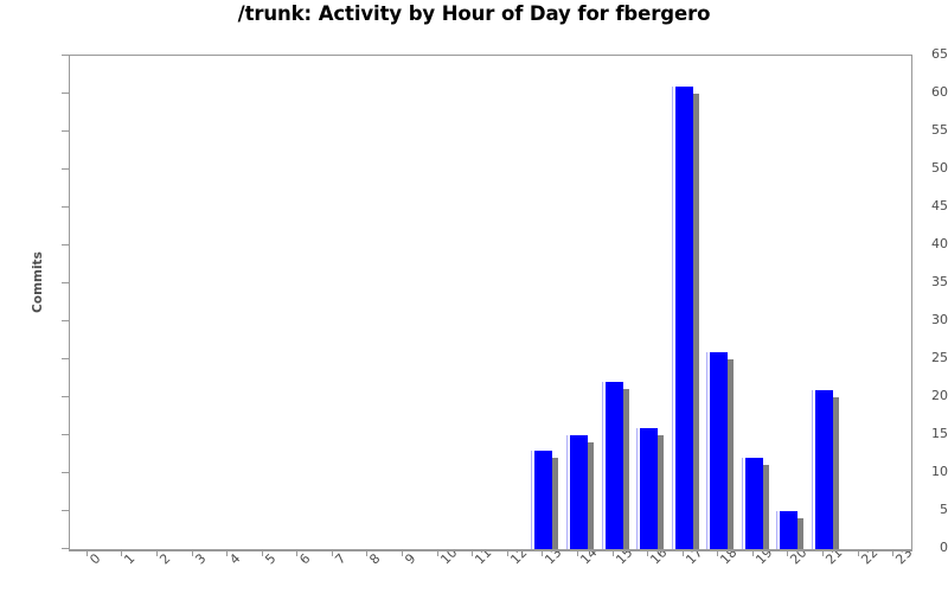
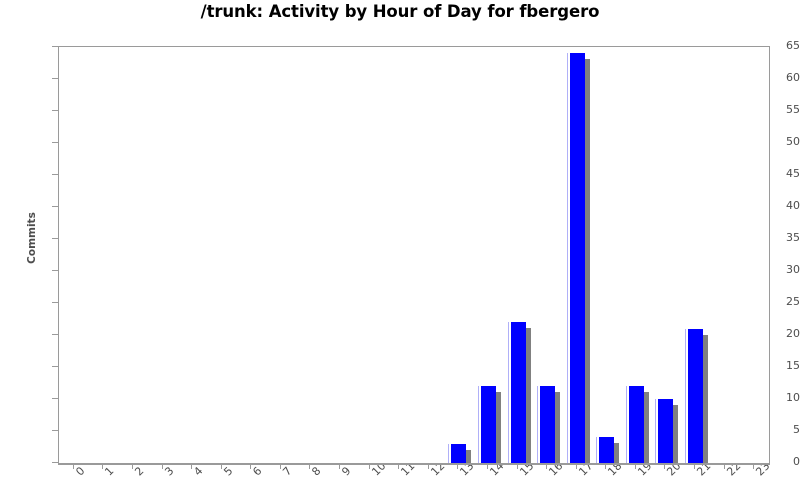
13: 13 -> 3
14: 15 -> 12
16: 16 -> 12
17: 61 -> 64
18: 26 -> 4
20: 5 -> 10
